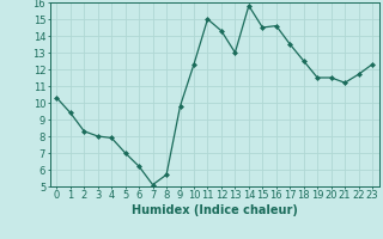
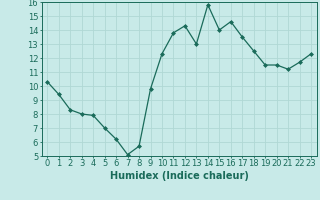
11: 15.0 -> 13.8
15: 14.5 -> 14.0
